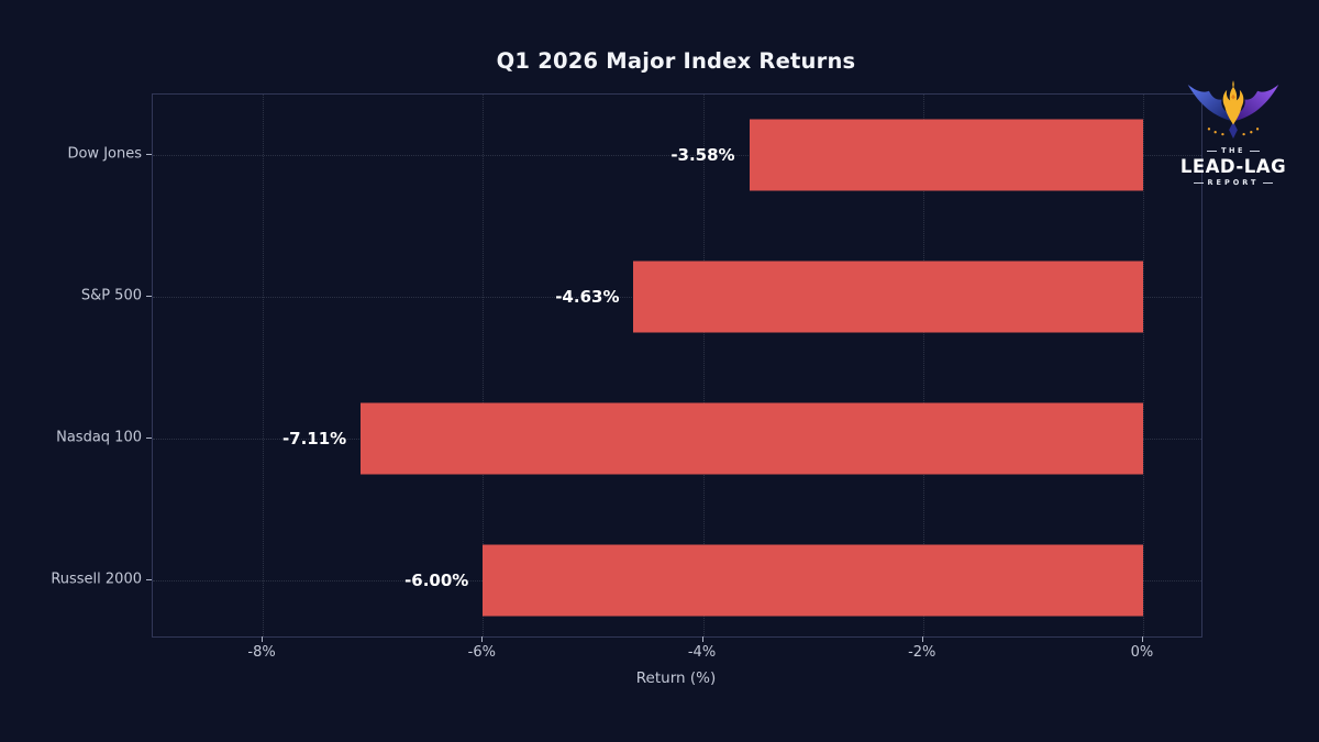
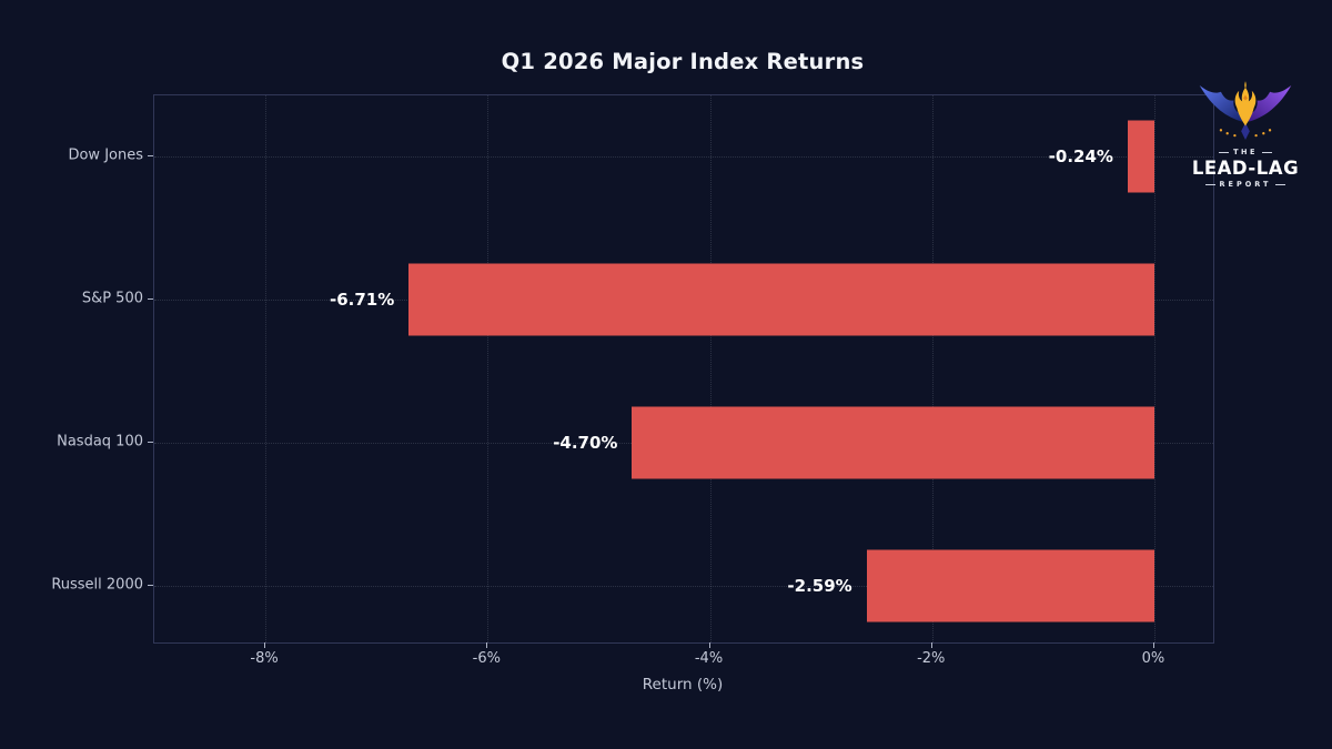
Dow Jones: -3.58% -> -0.24%
S&P 500: -4.63% -> -6.71%
Nasdaq 100: -7.11% -> -4.70%
Russell 2000: -6.00% -> -2.59%
